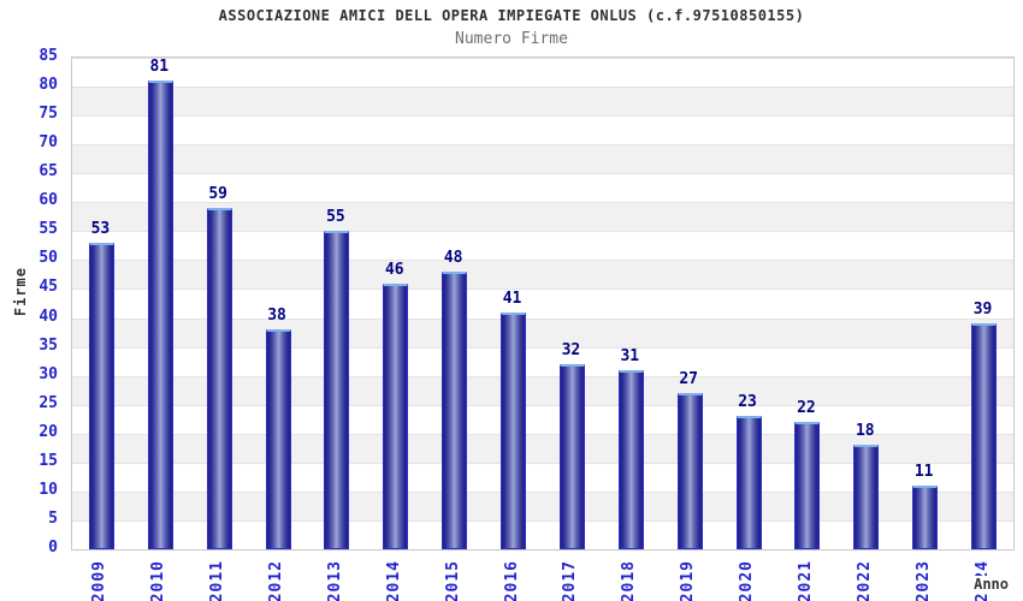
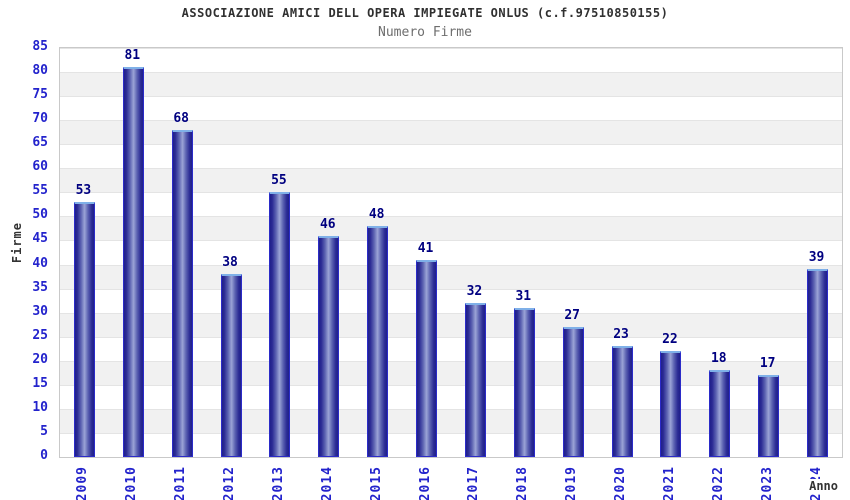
2011: 59 -> 68
2023: 11 -> 17
